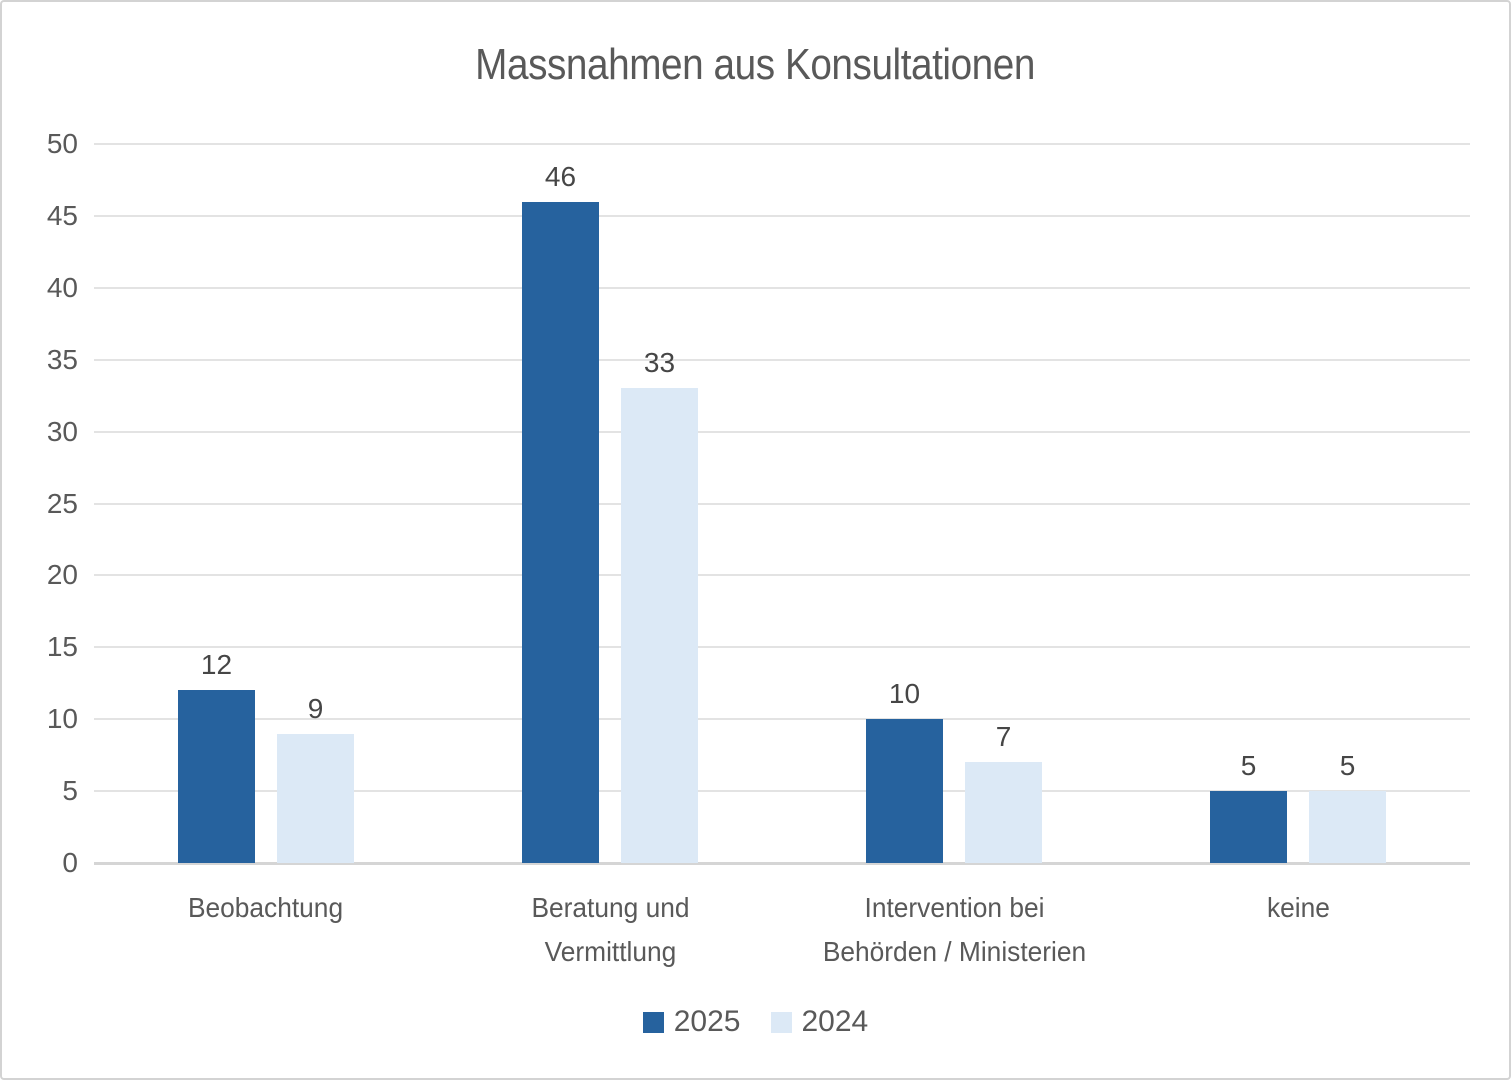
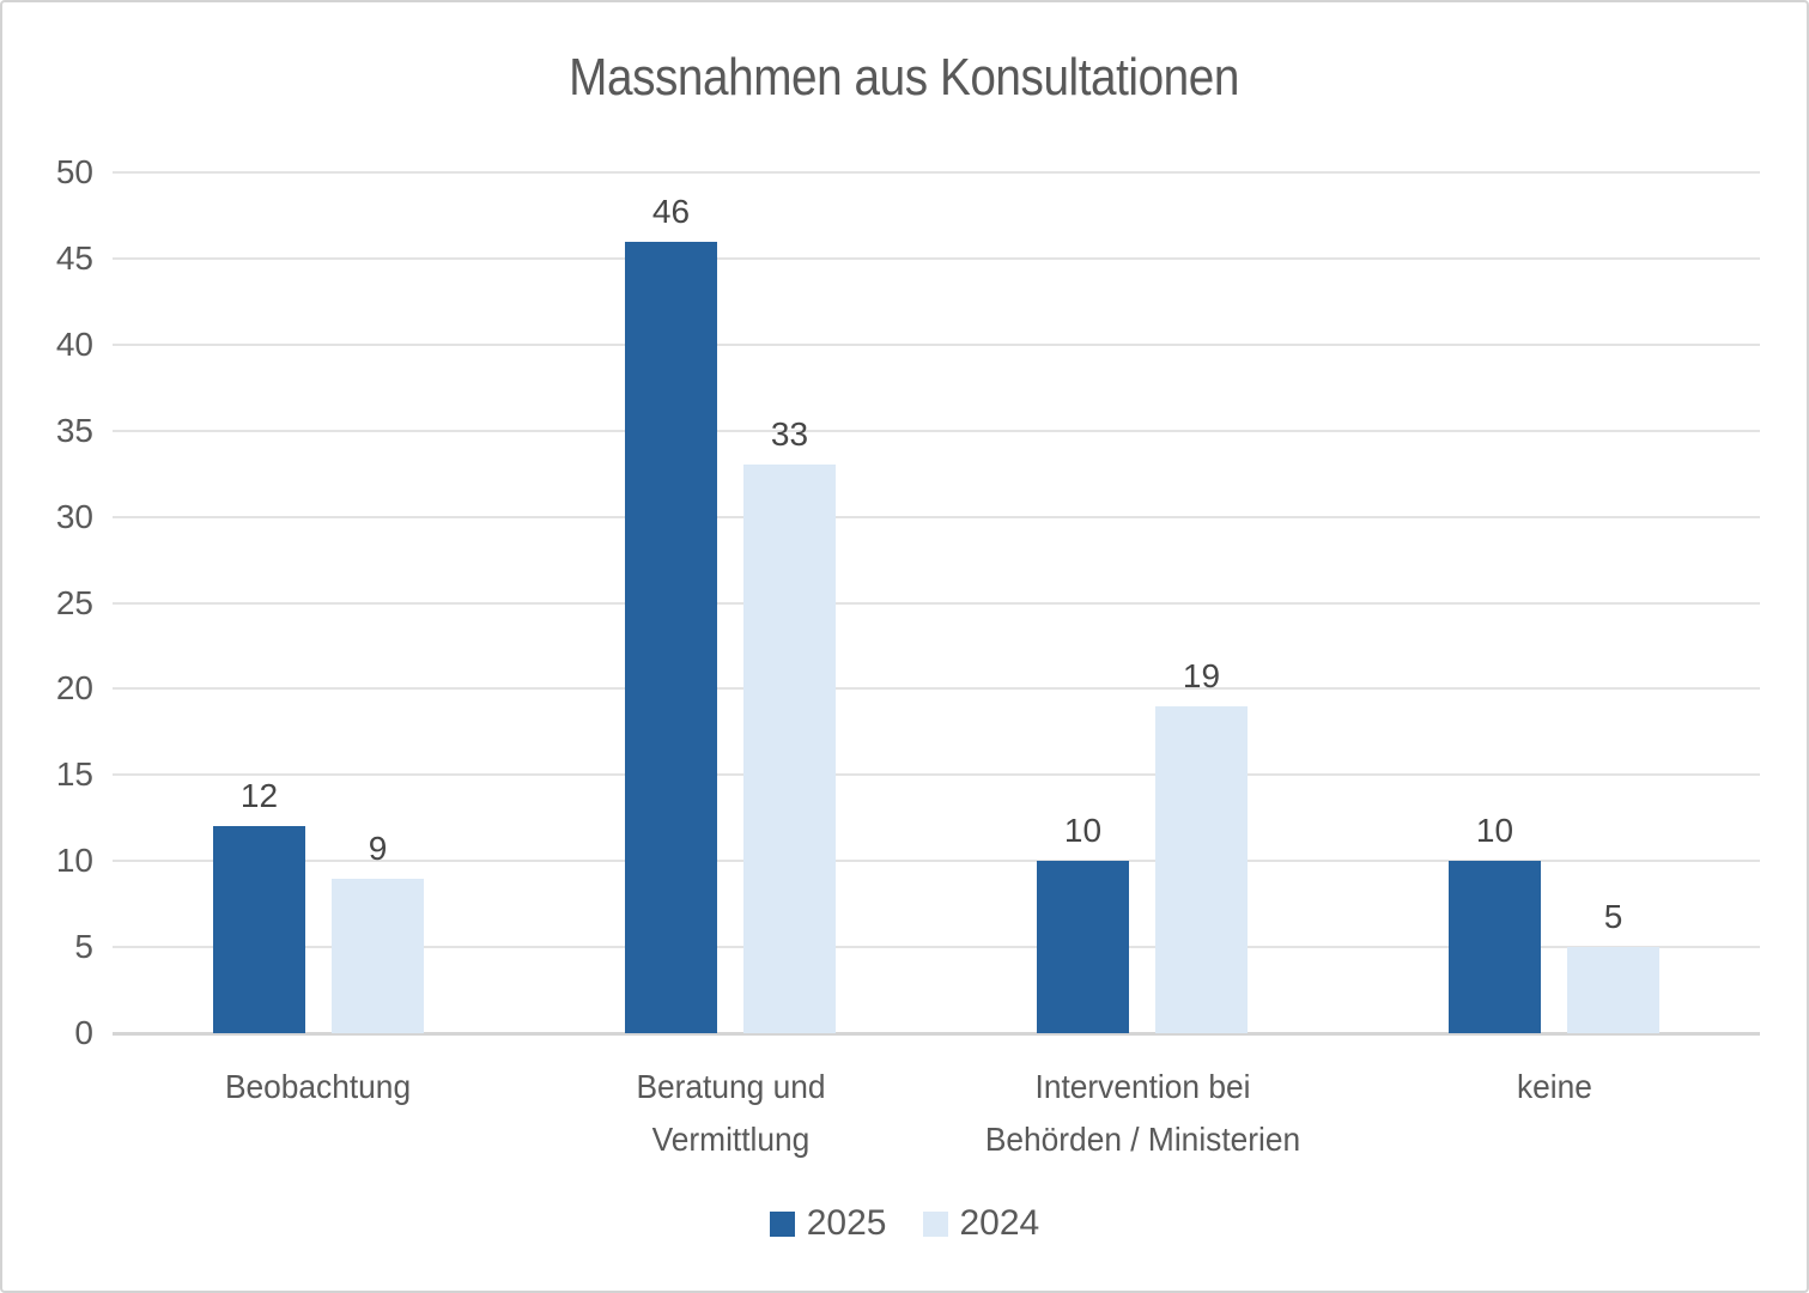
2024/Intervention bei Behörden / Ministerien: 7 -> 19
2025/keine: 5 -> 10
